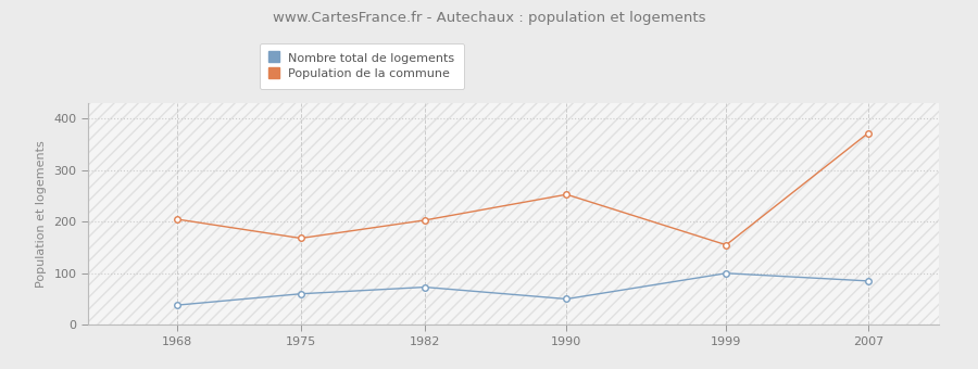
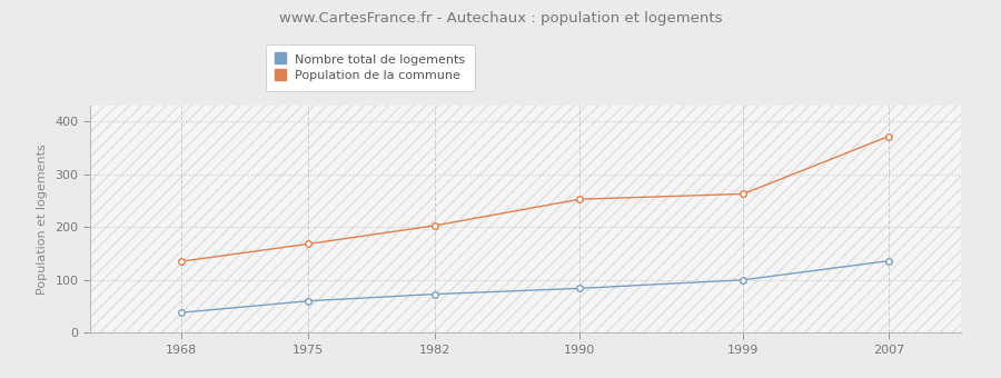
Population de la commune/1968: 205 -> 135
Nombre total de logements/1990: 50 -> 84
Population de la commune/1999: 155 -> 263
Nombre total de logements/2007: 85 -> 136
